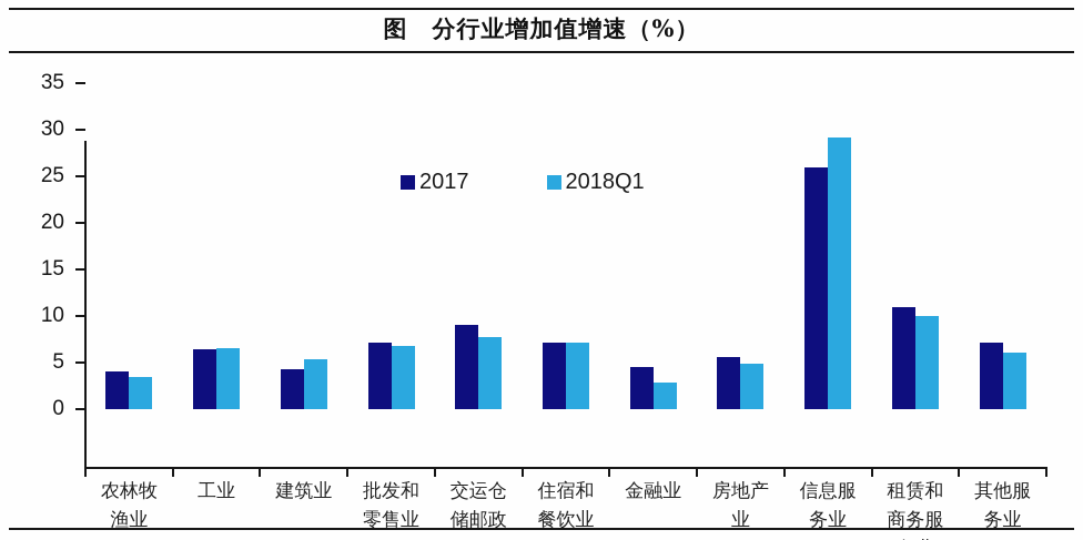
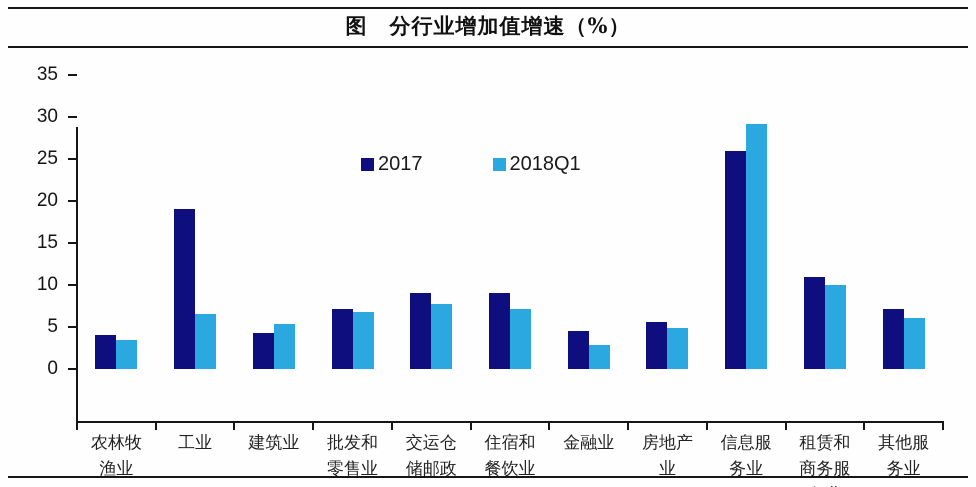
2017/工业: 6 -> 19
2017/住宿和餐饮业: 7 -> 9
